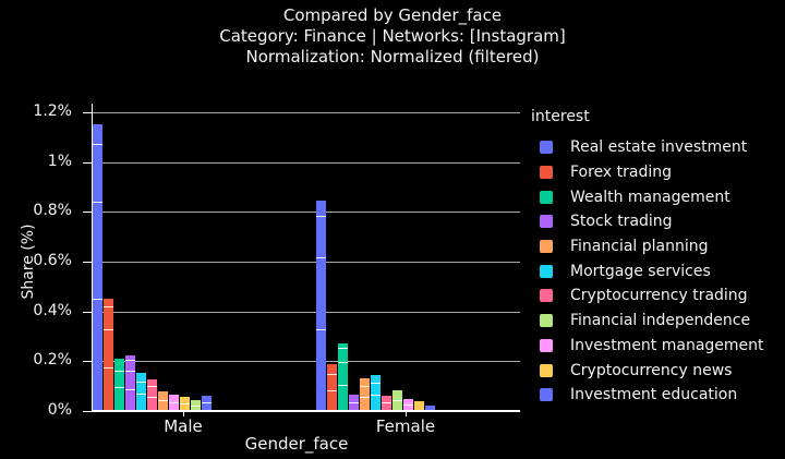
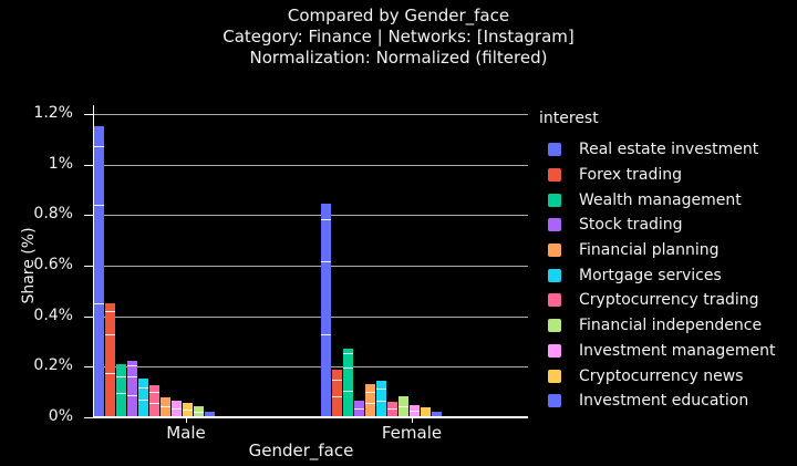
Investment education/Male: 0.06% -> 0.02%
